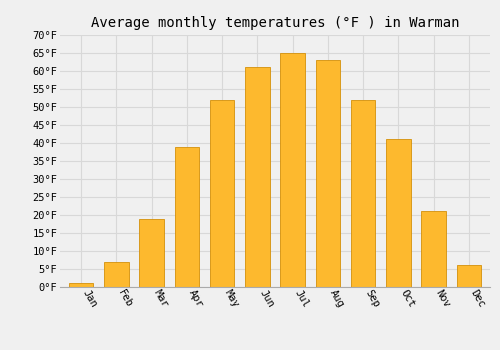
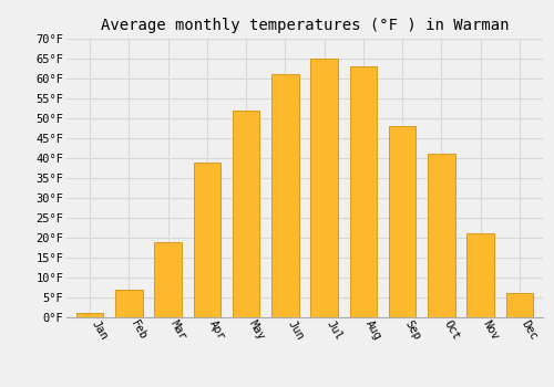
Sep: 52°F -> 48°F
